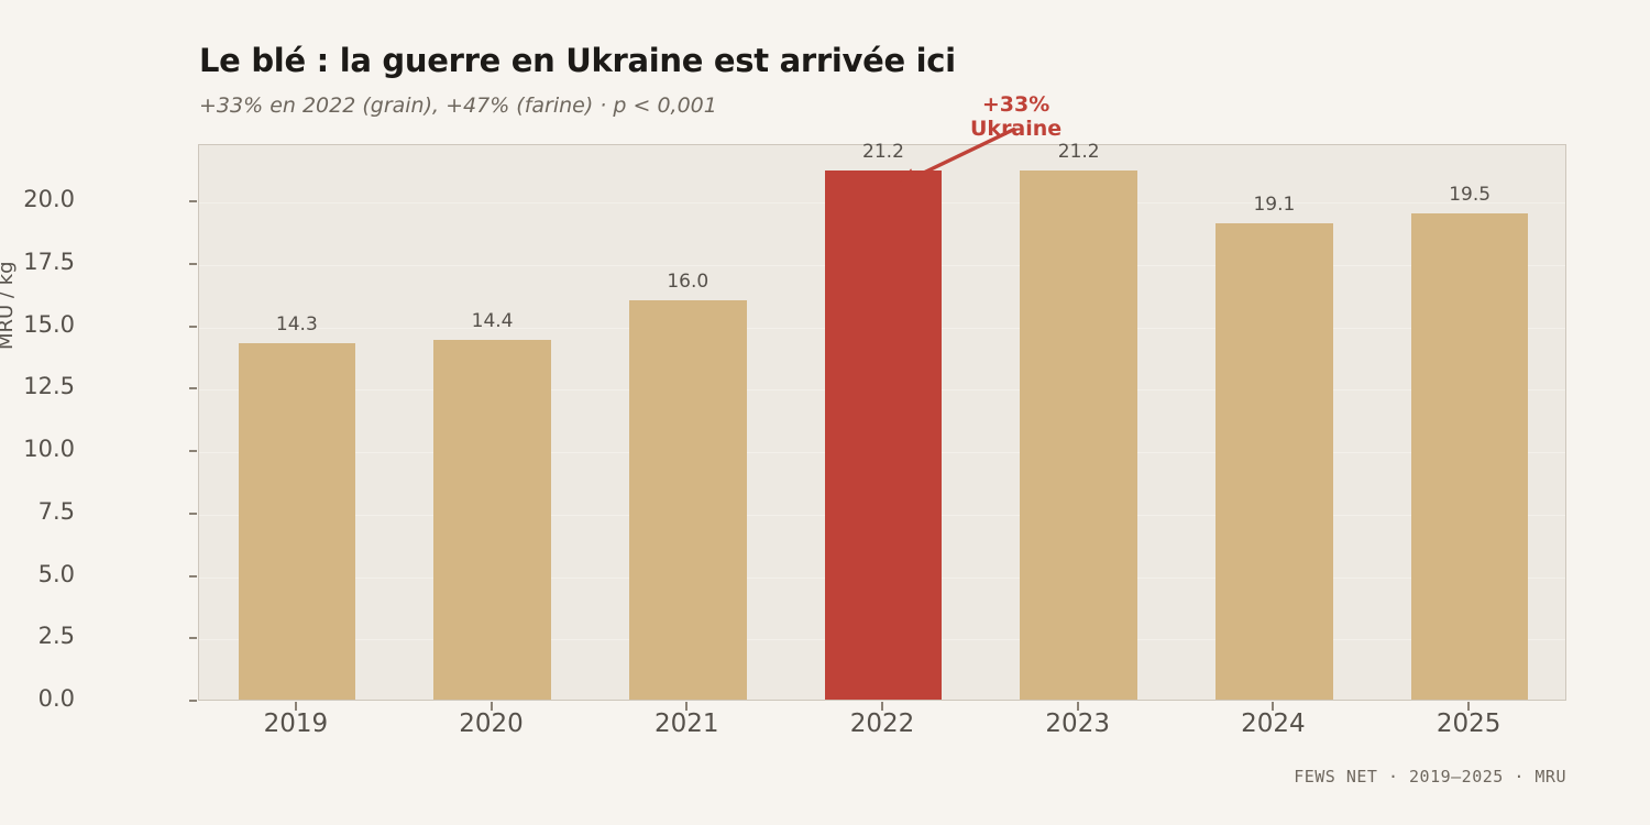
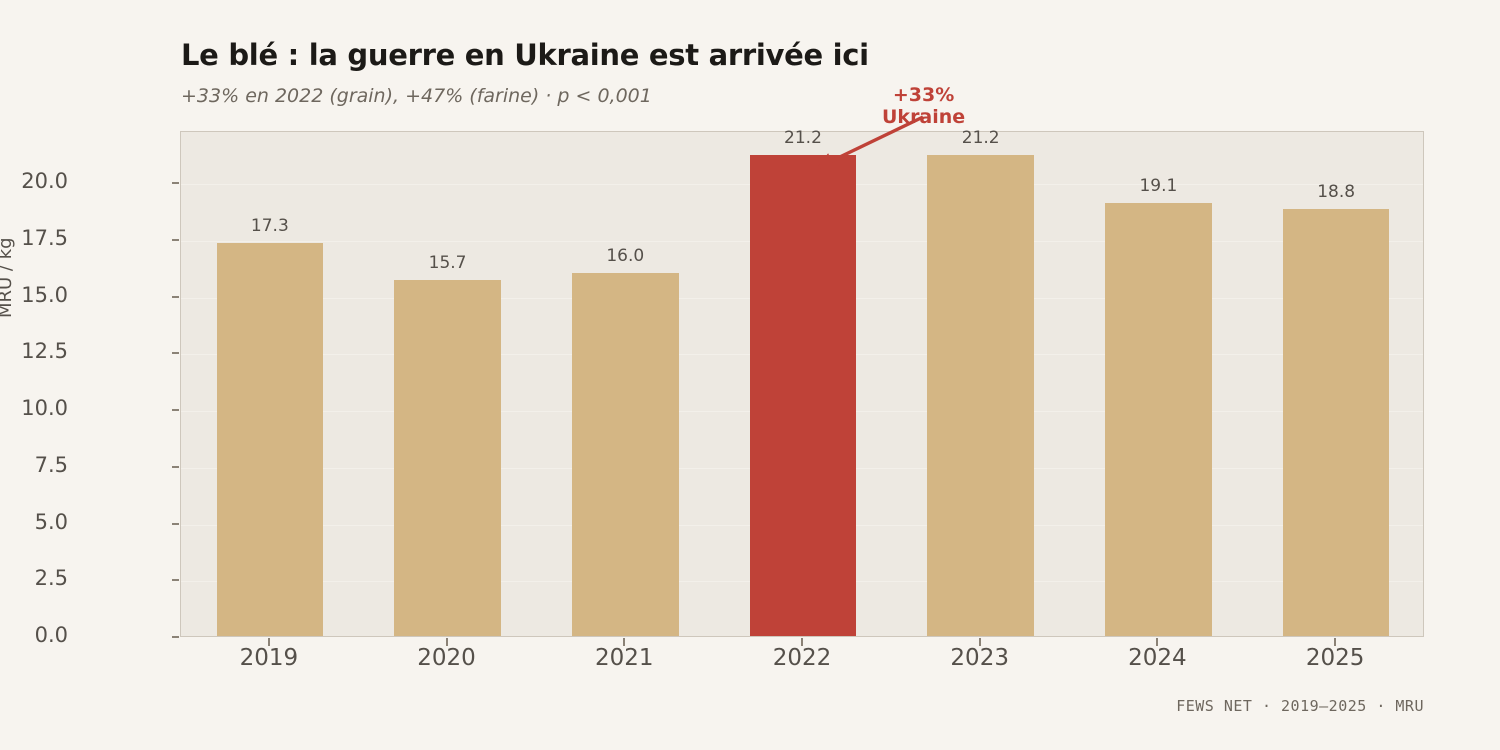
2019: 14.3 -> 17.3
2020: 14.4 -> 15.7
2025: 19.5 -> 18.8
